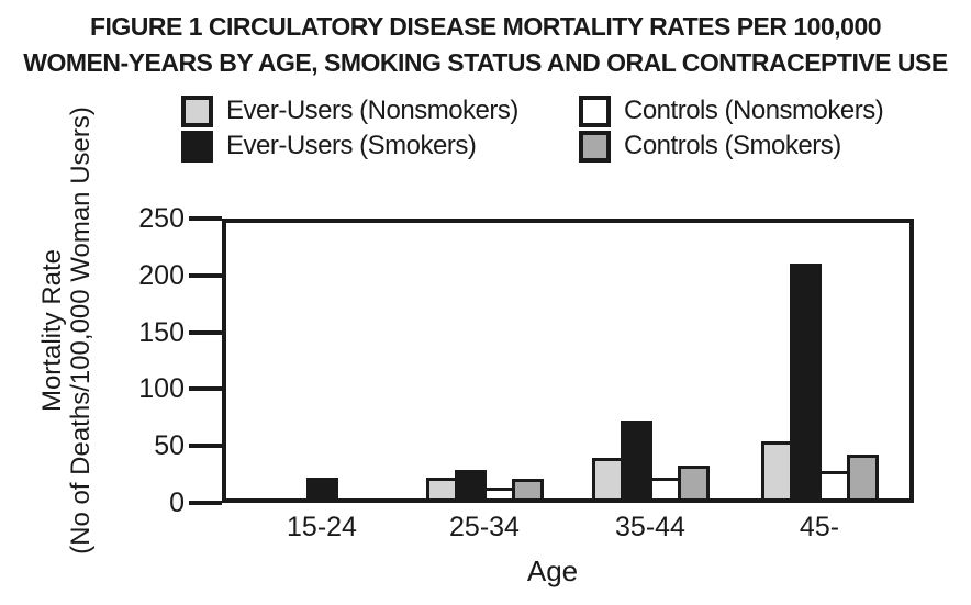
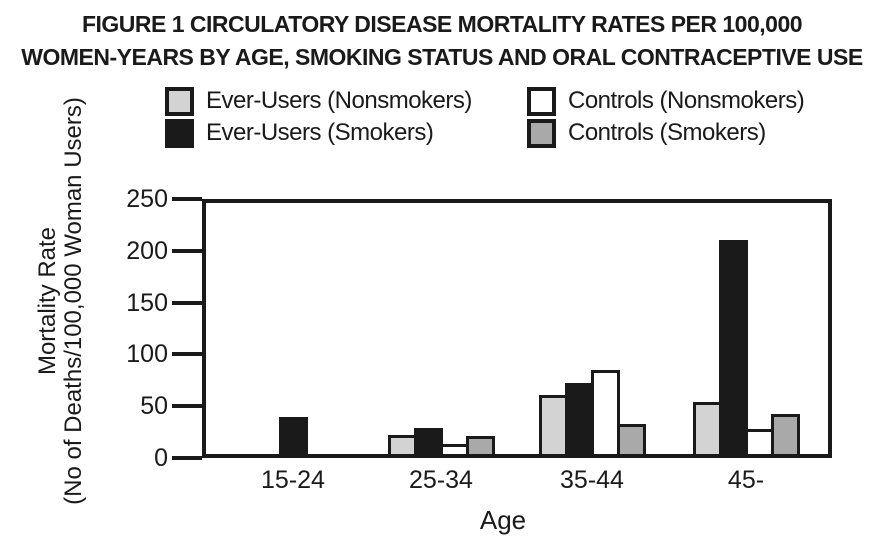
Ever-Users (Smokers)/15-24: 16 -> 34
Ever-Users (Nonsmokers)/35-44: 34 -> 56
Controls (Nonsmokers)/35-44: 16 -> 81
